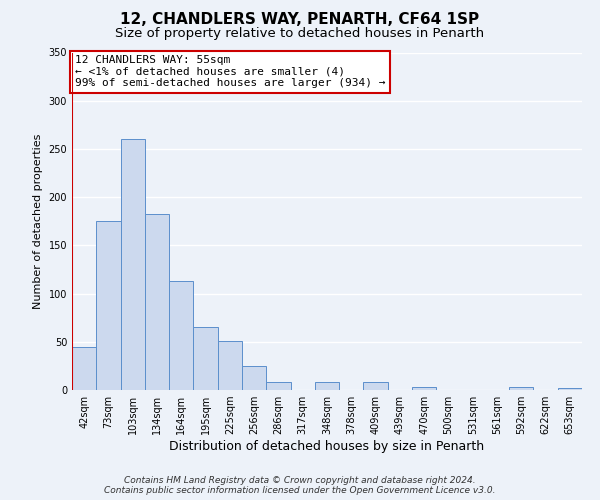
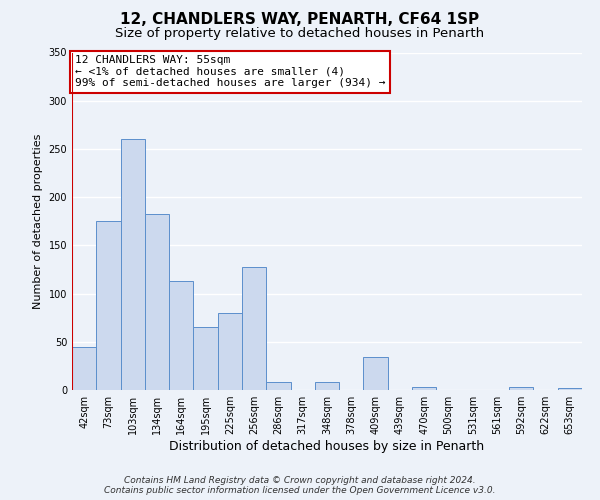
225sqm: 51 -> 80
256sqm: 25 -> 128
409sqm: 8 -> 34
